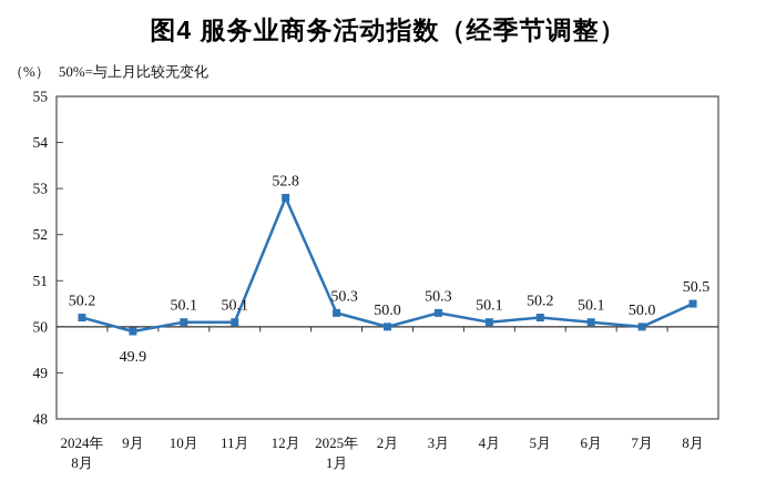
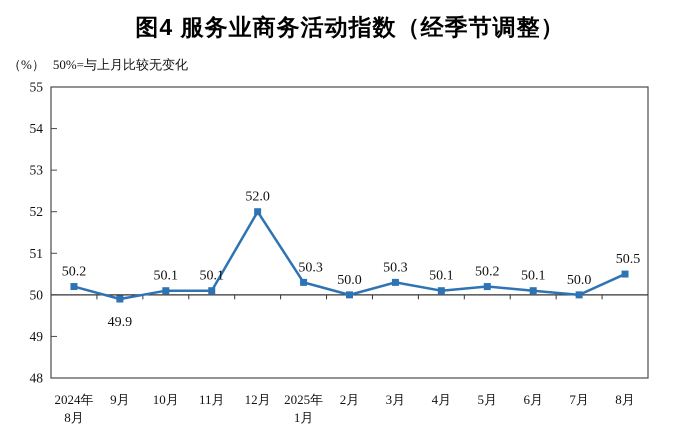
12月: 52.8 -> 52.0
